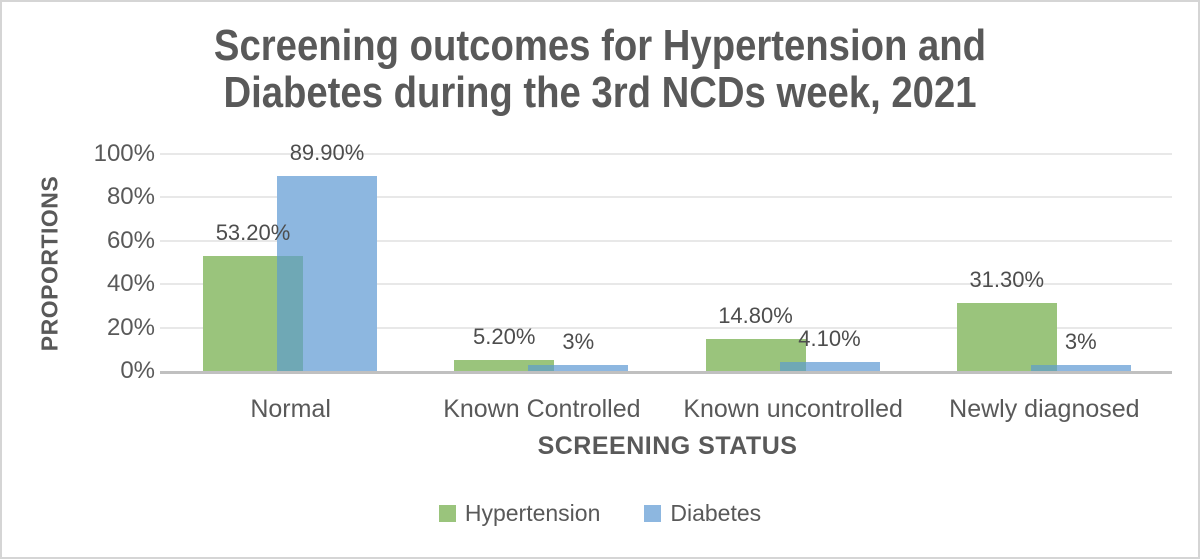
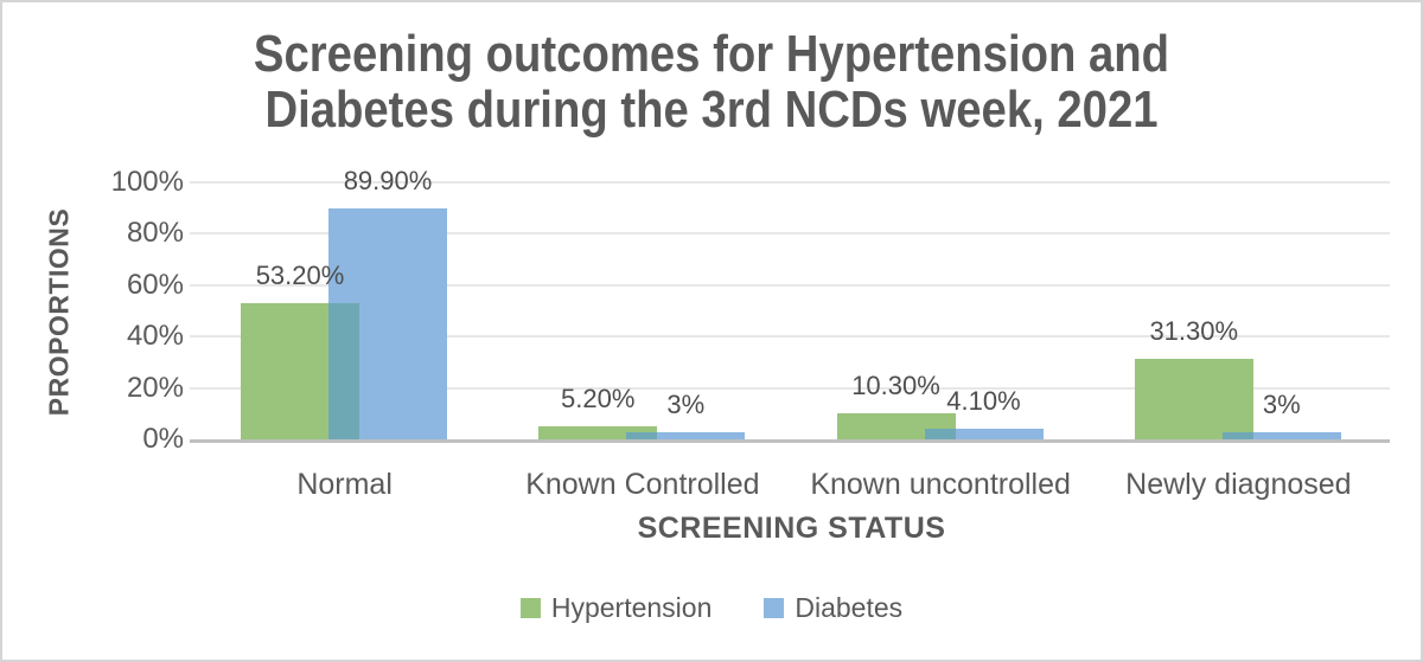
Hypertension/Known uncontrolled: 14.80% -> 10.30%
